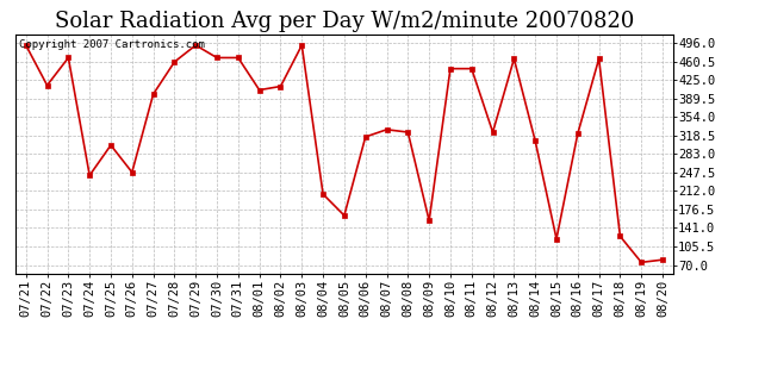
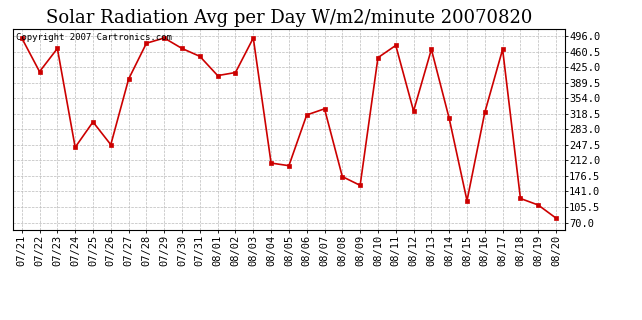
07/28: 460 -> 480
07/31: 468 -> 450
08/05: 165 -> 200
08/08: 325 -> 175
08/11: 447 -> 475
08/19: 75 -> 110
